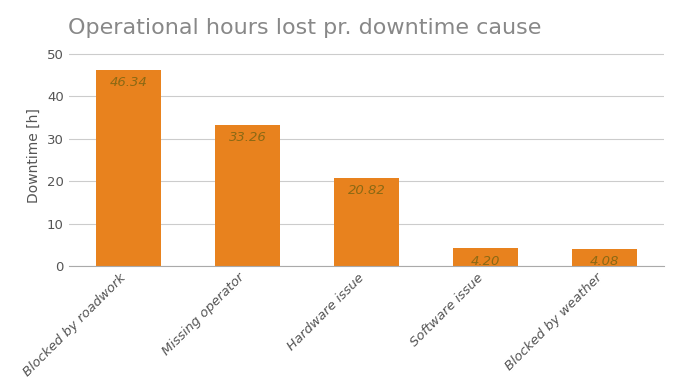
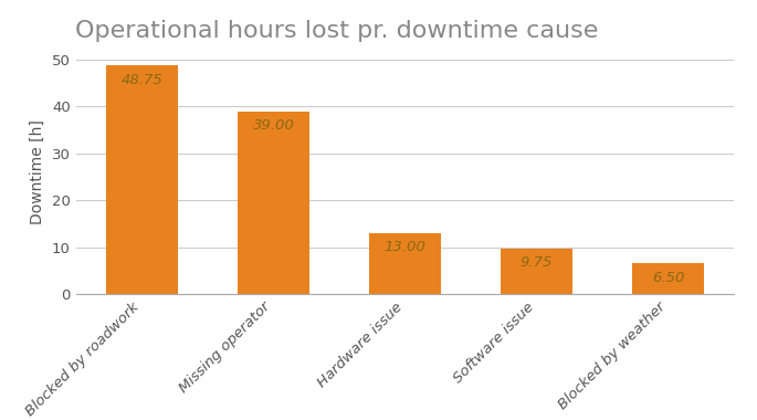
Blocked by roadwork: 46.34 -> 48.75
Missing operator: 33.26 -> 39.00
Hardware issue: 20.82 -> 13.00
Software issue: 4.20 -> 9.75
Blocked by weather: 4.08 -> 6.50
